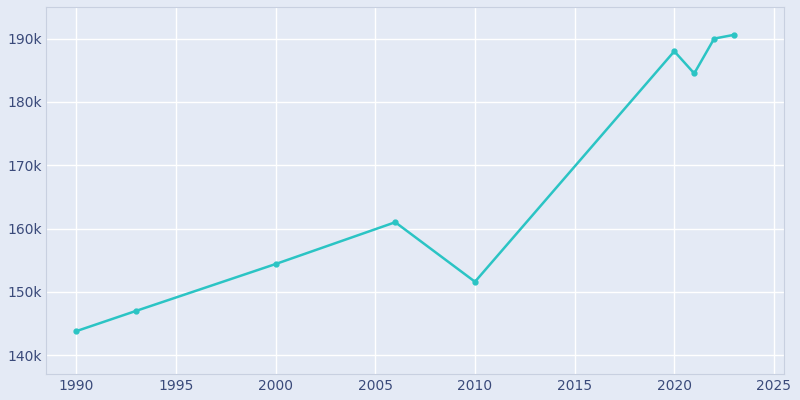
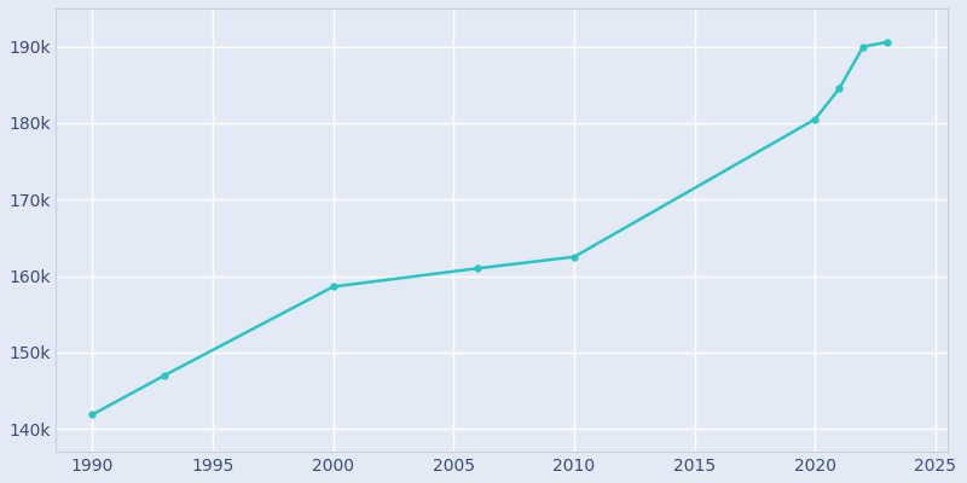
1990: 143.8k -> 141.9k
2000: 154.4k -> 158.6k
2010: 151.6k -> 162.5k
2020: 188.0k -> 180.5k
